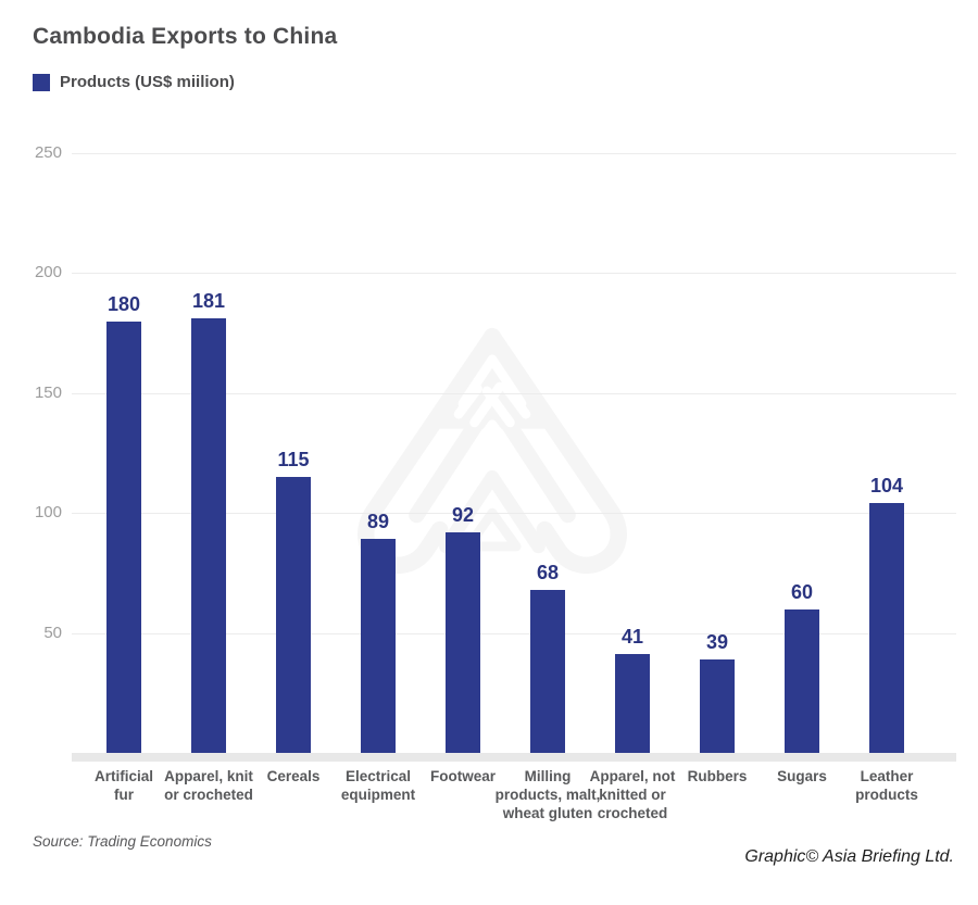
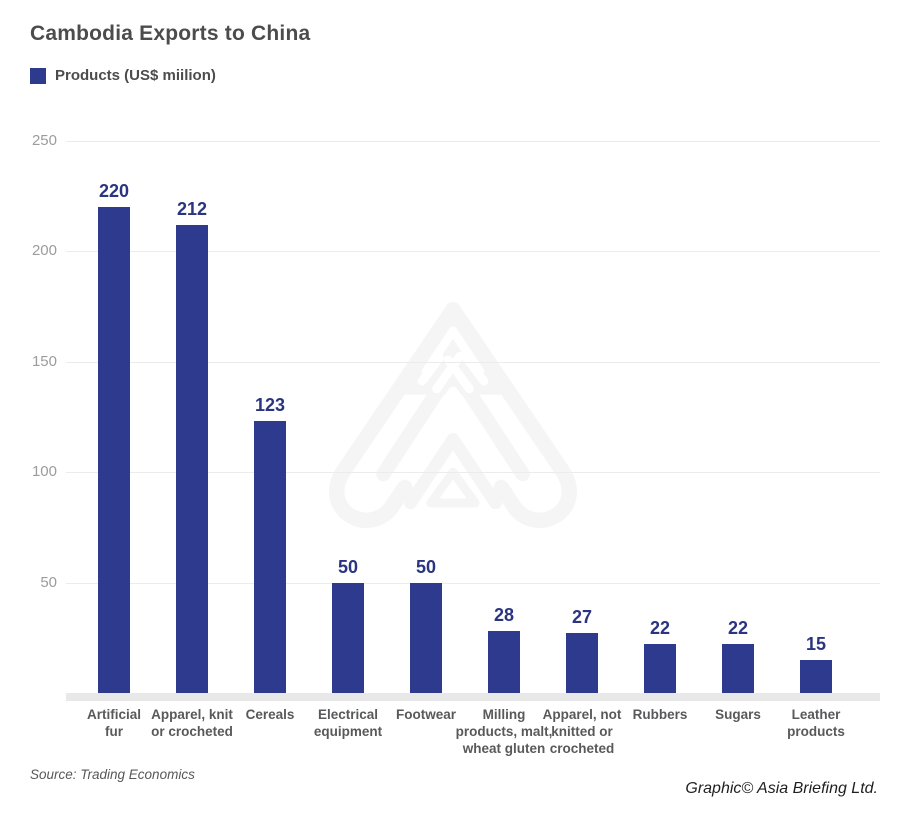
Artificial fur: 180 -> 220
Apparel, knit or crocheted: 181 -> 212
Cereals: 115 -> 123
Electrical equipment: 89 -> 50
Footwear: 92 -> 50
Milling products, malt, wheat gluten: 68 -> 28
Apparel, not knitted or crocheted: 41 -> 27
Rubbers: 39 -> 22
Sugars: 60 -> 22
Leather products: 104 -> 15
